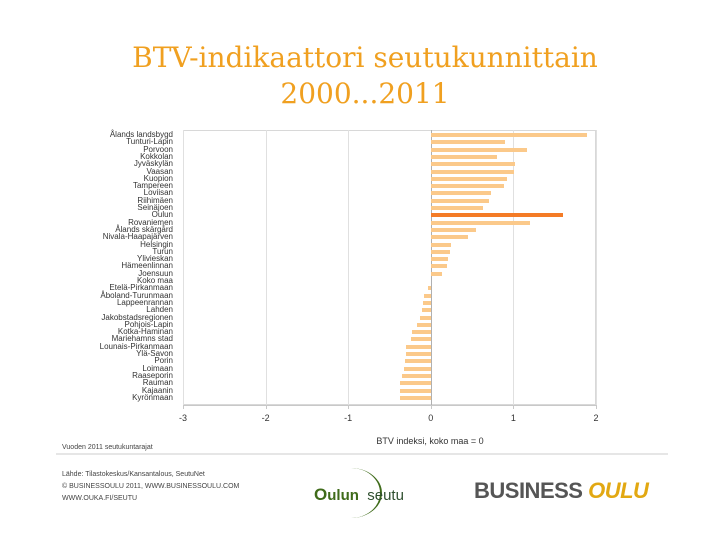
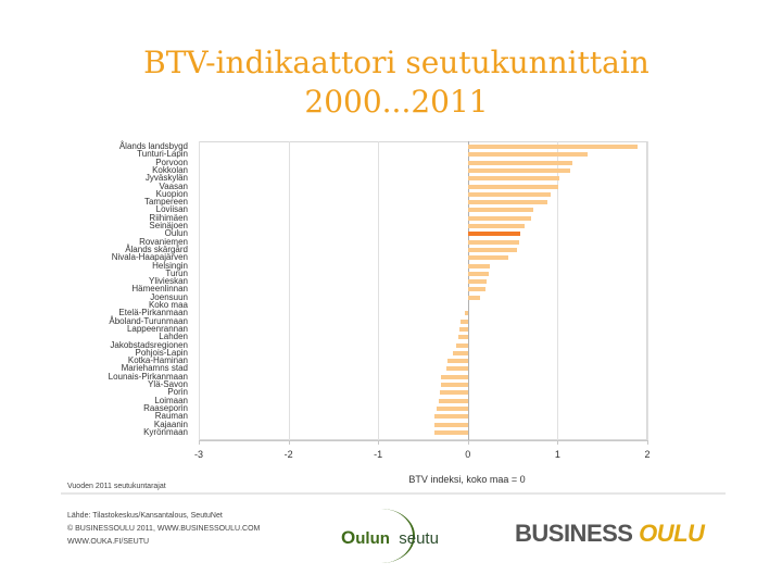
Tunturi-Lapin: 0.9 -> 1.3
Kokkolan: 0.8 -> 1.1
Oulun: 1.6 -> 0.6
Rovaniemen: 1.2 -> 0.6
